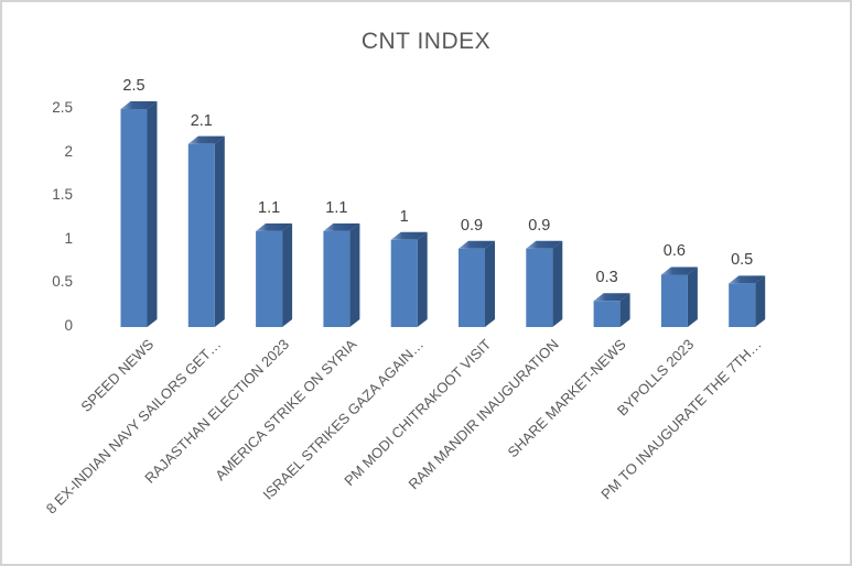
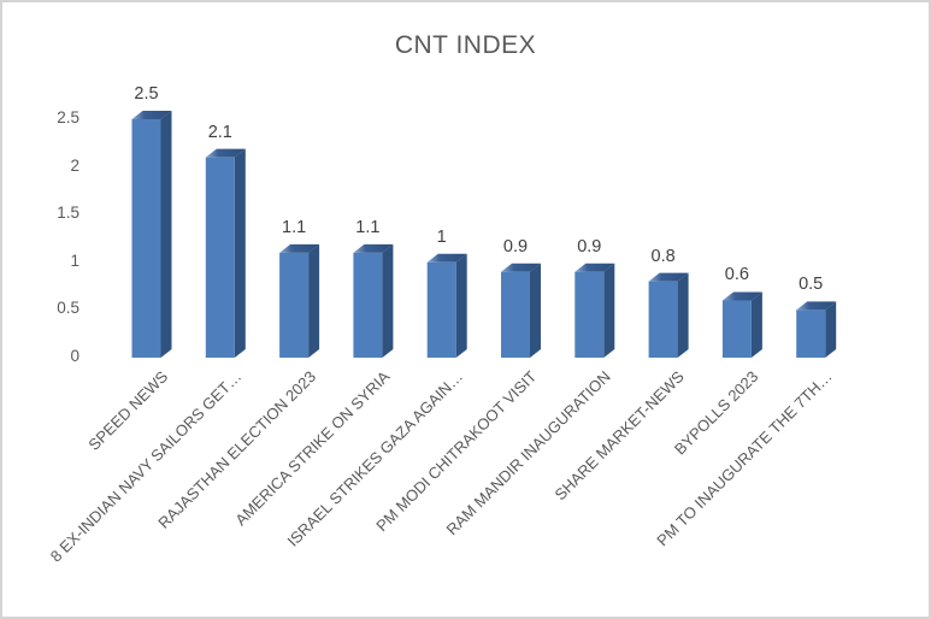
SHARE MARKET-NEWS: 0.3 -> 0.8
